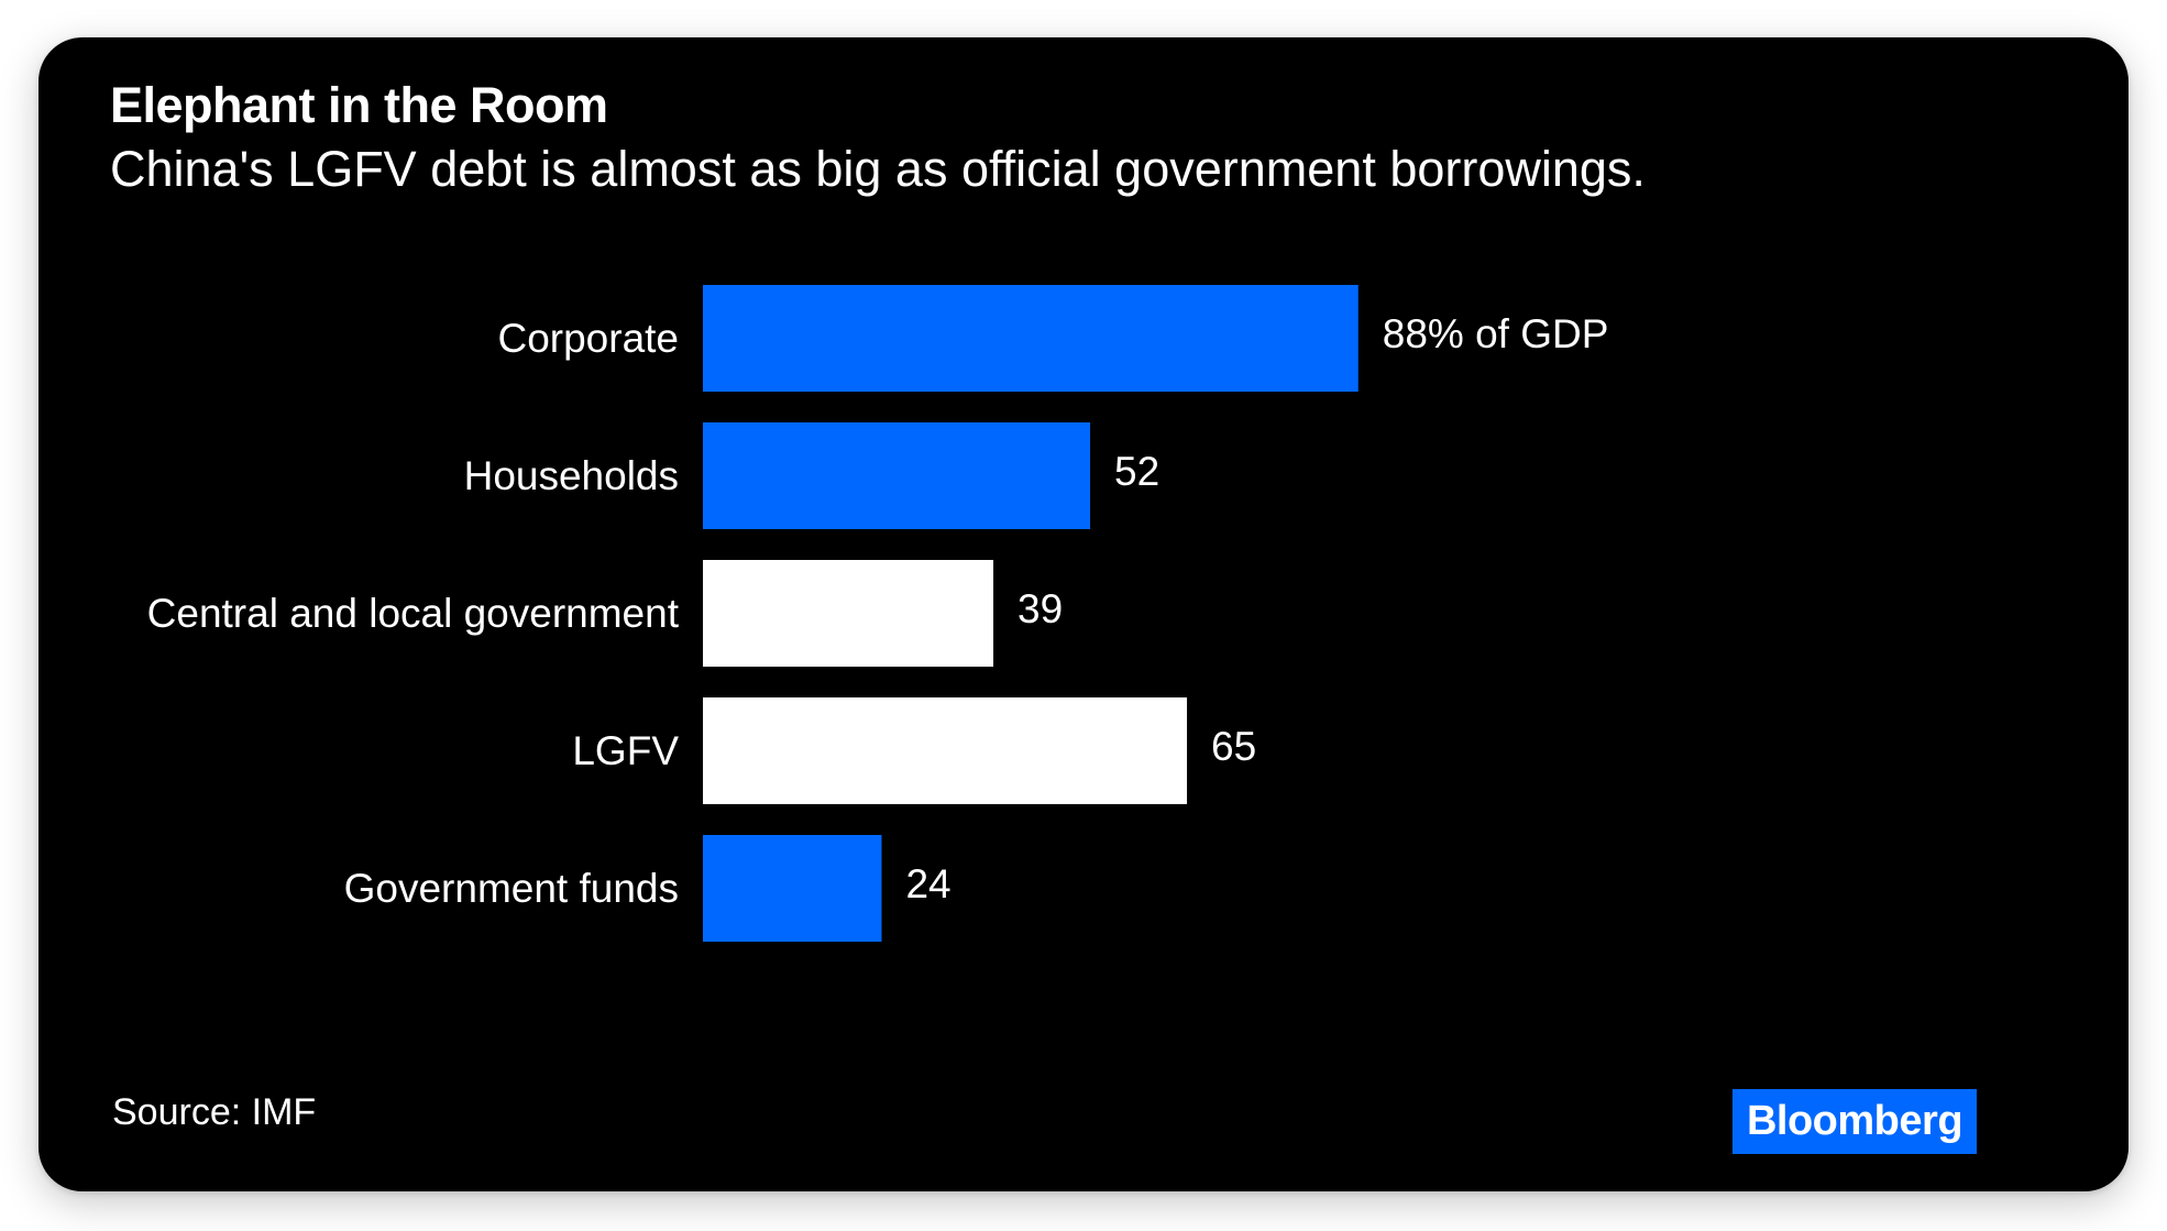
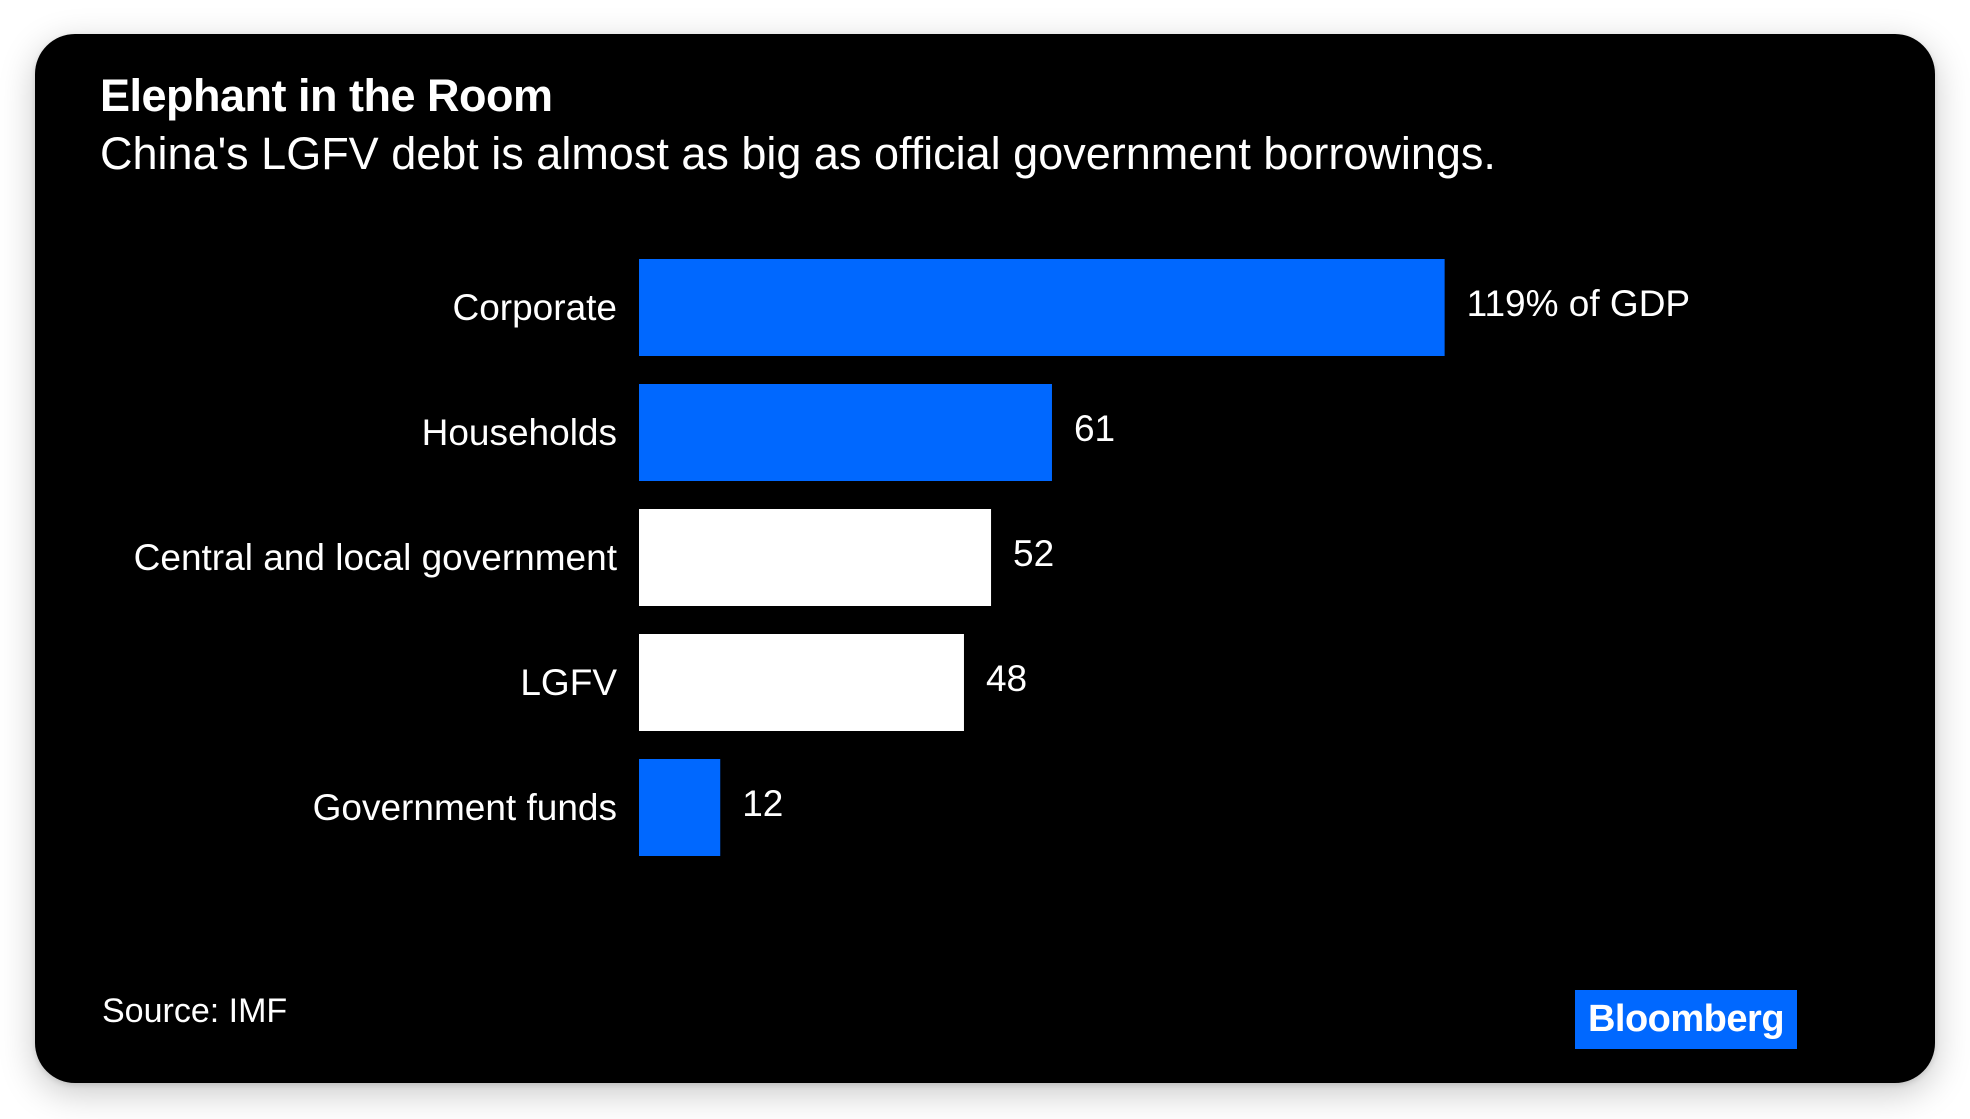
Corporate: 88% -> 119%
Households: 52 -> 61
Central and local government: 39 -> 52
LGFV: 65 -> 48
Government funds: 24 -> 12
